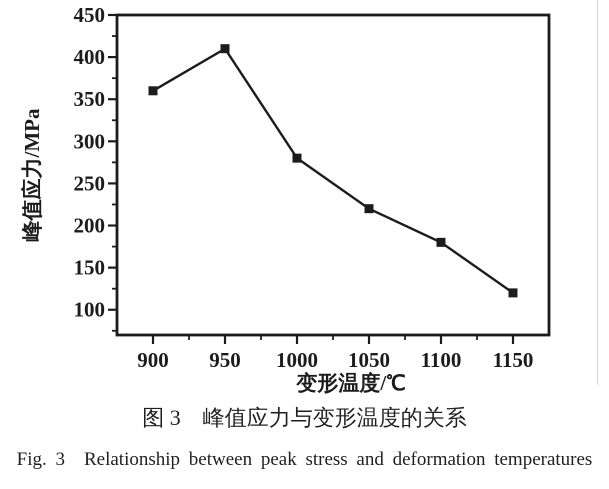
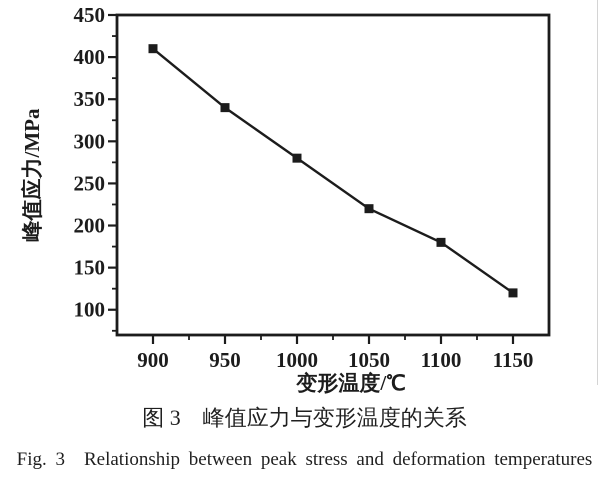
900: 360 -> 410
950: 410 -> 340
